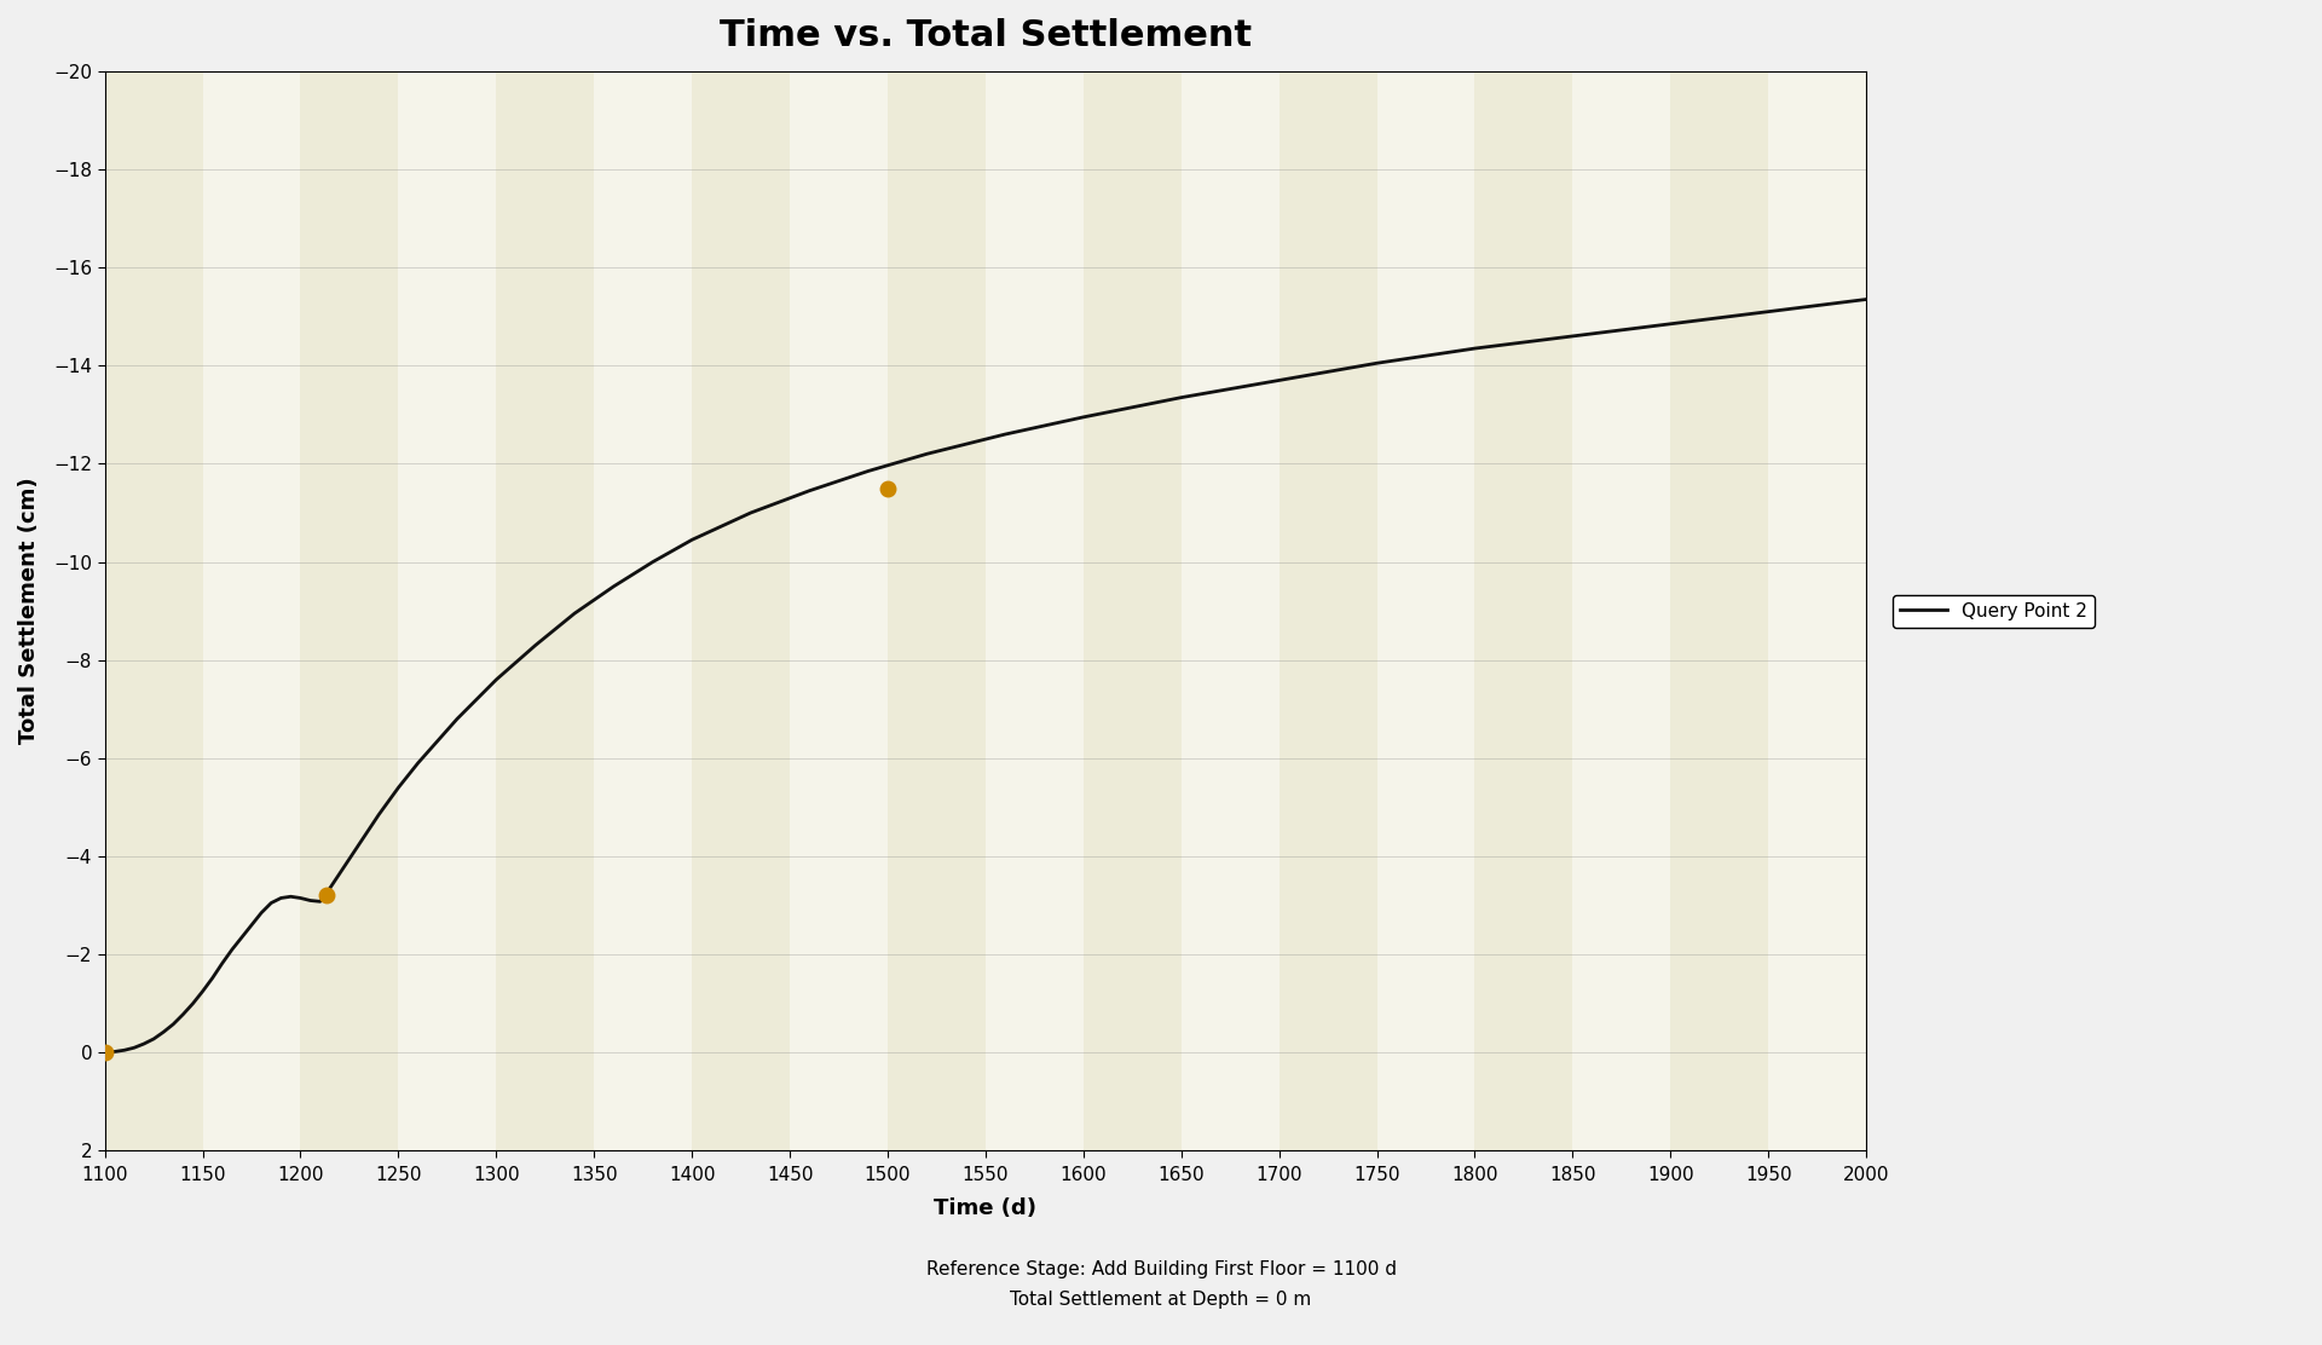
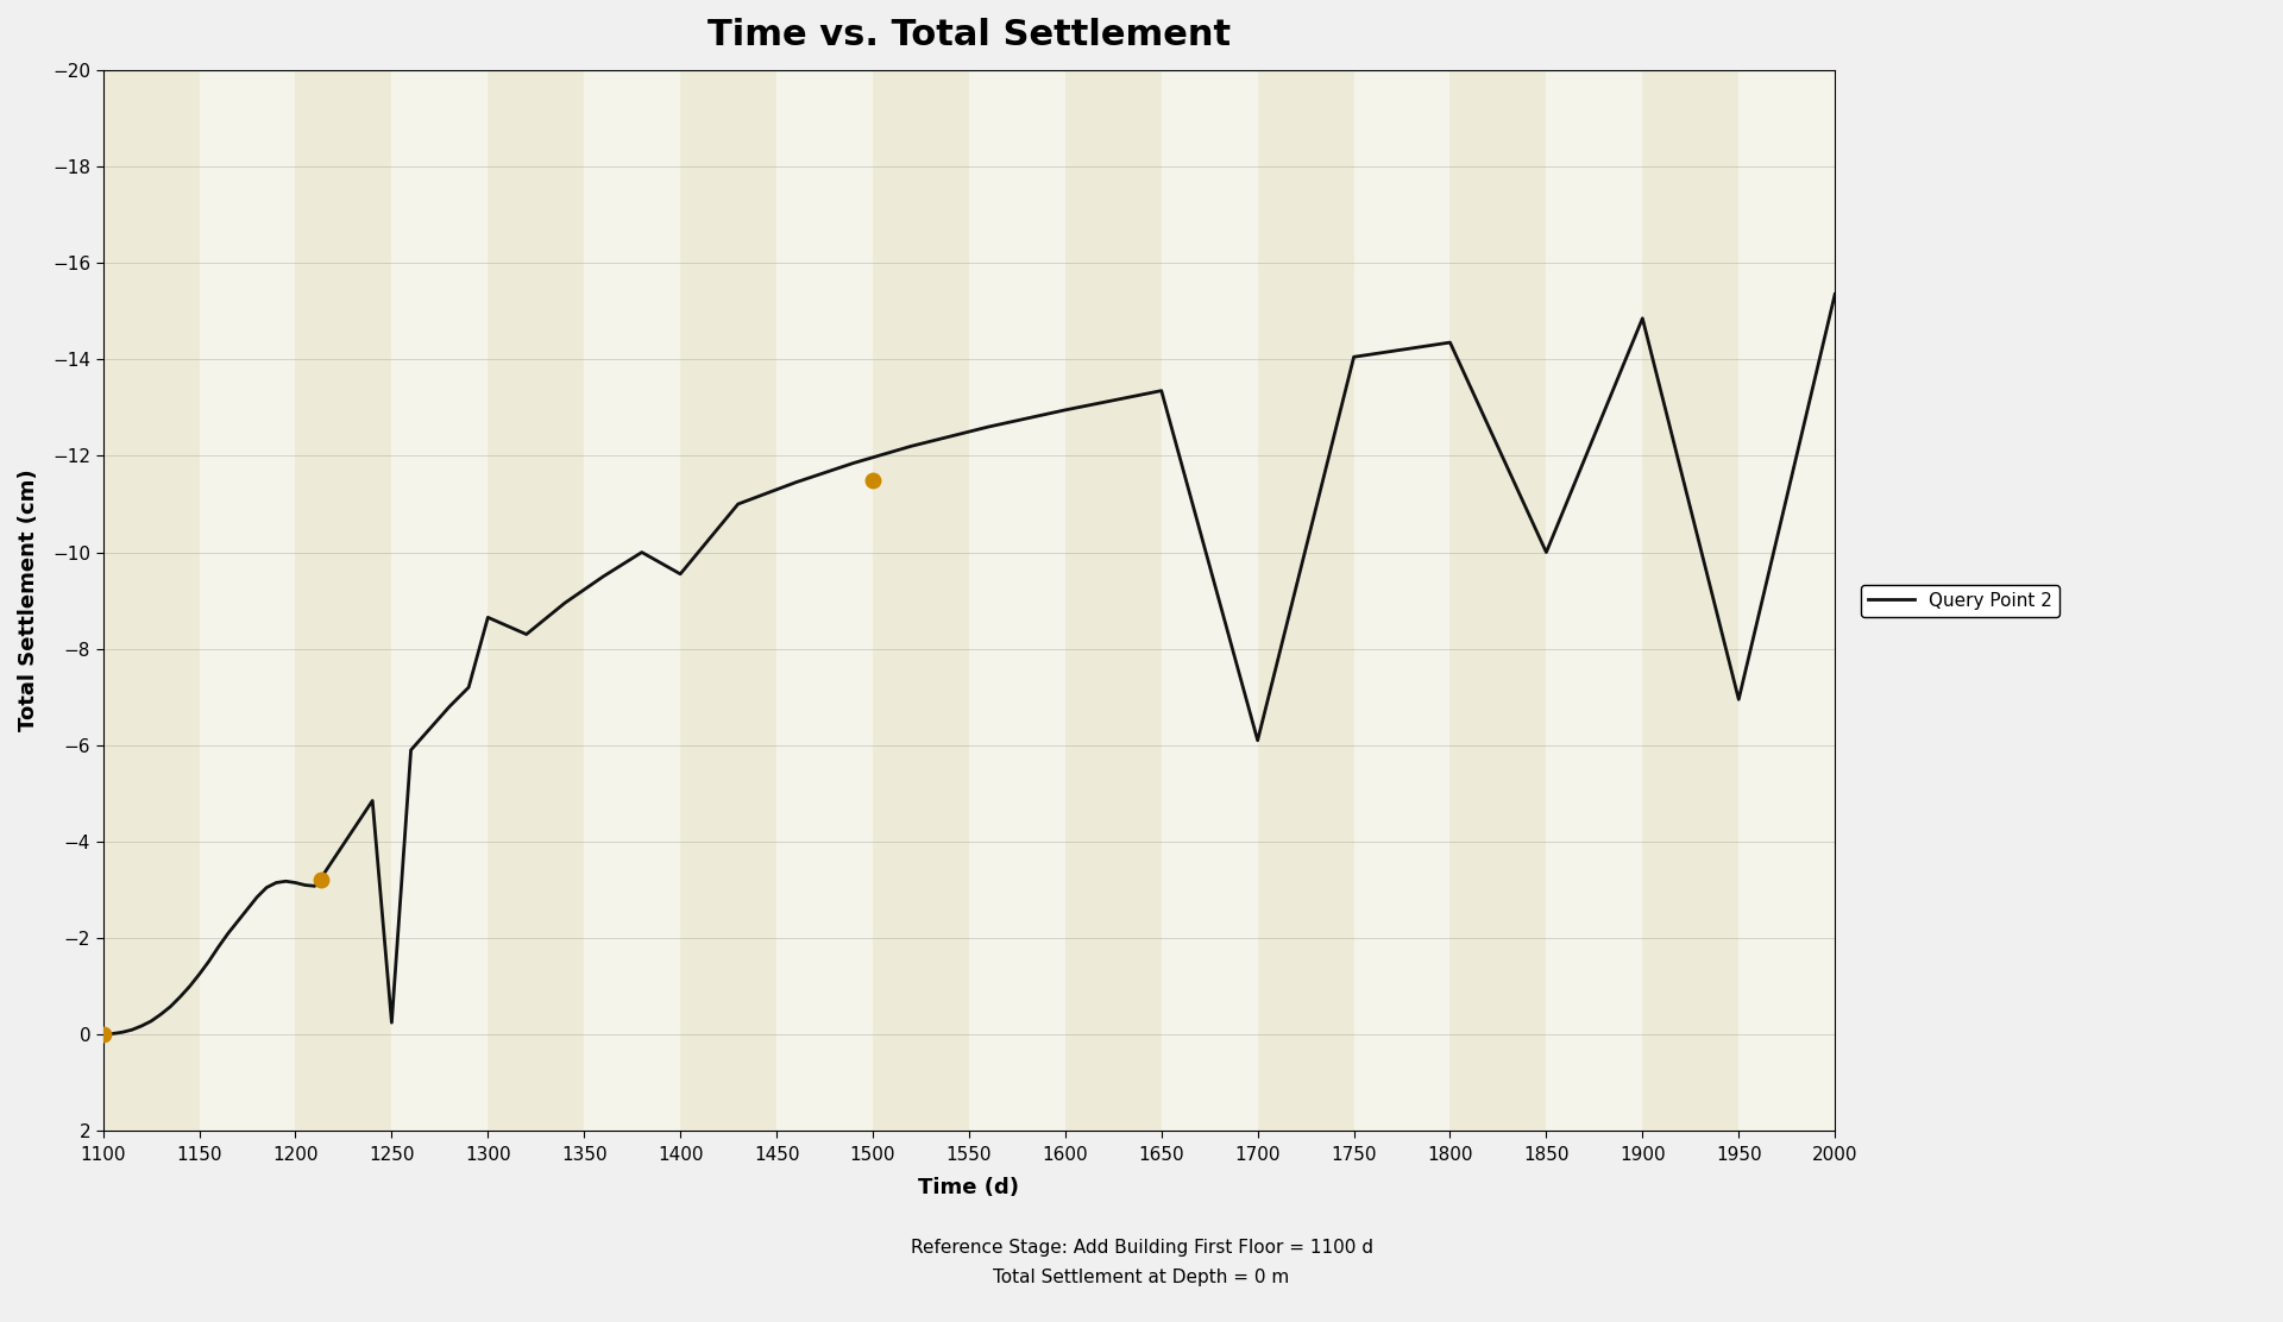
1250: -5.40 -> -0.25
1300: -7.60 -> -8.65
1400: -10.45 -> -9.55
1700: -13.70 -> -6.10
1850: -14.60 -> -10.00
1950: -15.10 -> -6.95
